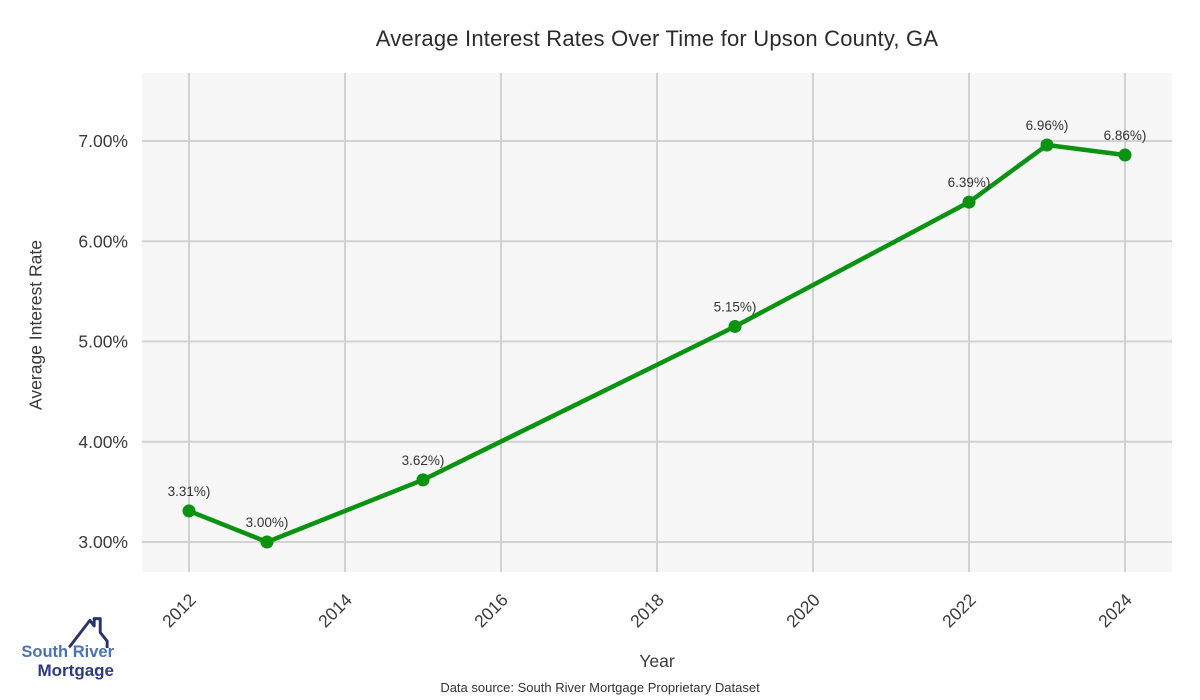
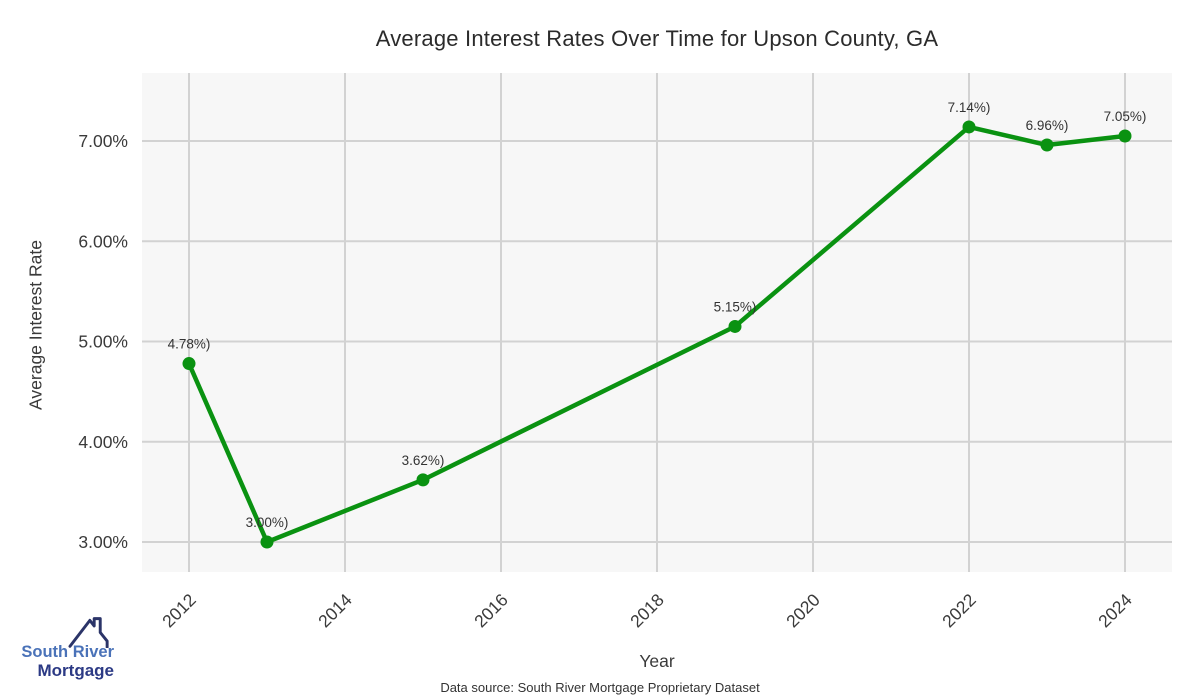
2012: 3.31% -> 4.78%
2022: 6.39% -> 7.14%
2024: 6.86% -> 7.05%
